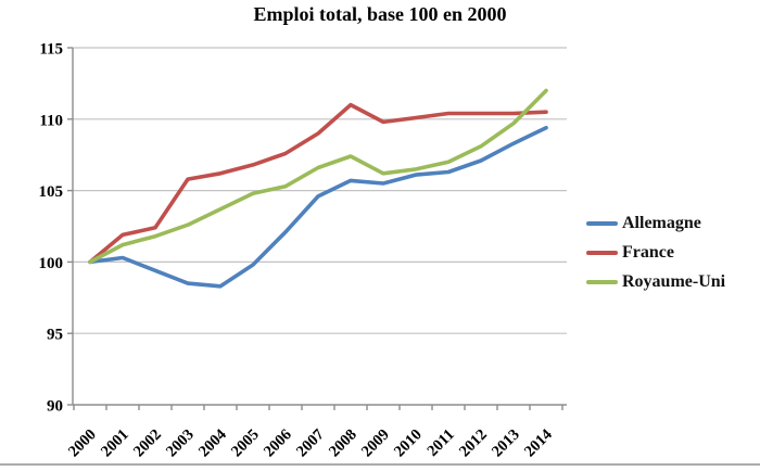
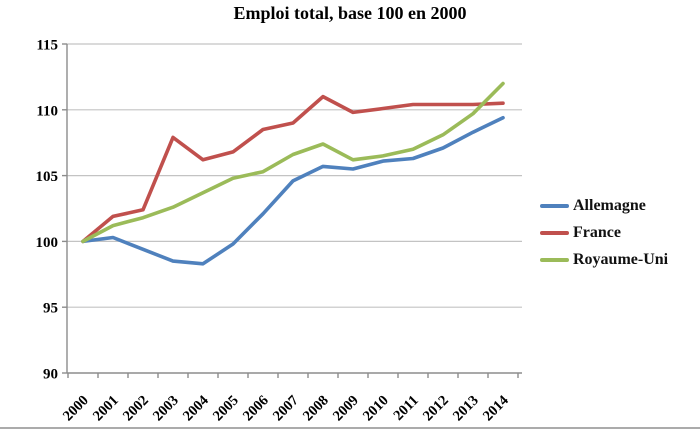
France/2003: 105.8 -> 107.9
France/2006: 107.6 -> 108.5
